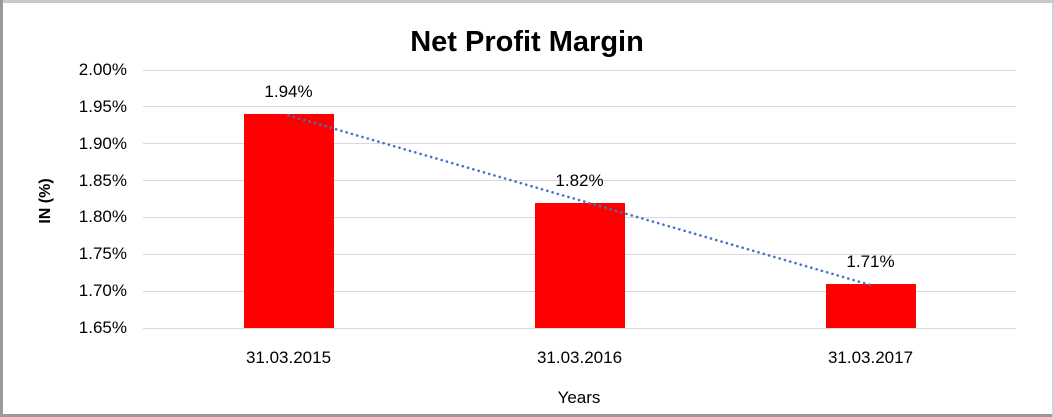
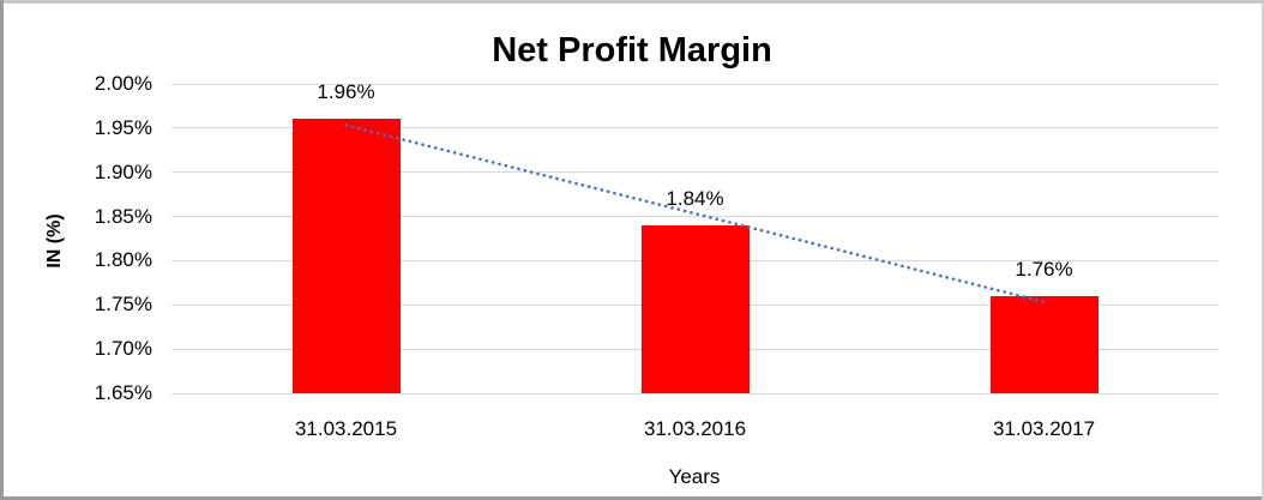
31.03.2015: 1.94% -> 1.96%
31.03.2016: 1.82% -> 1.84%
31.03.2017: 1.71% -> 1.76%
